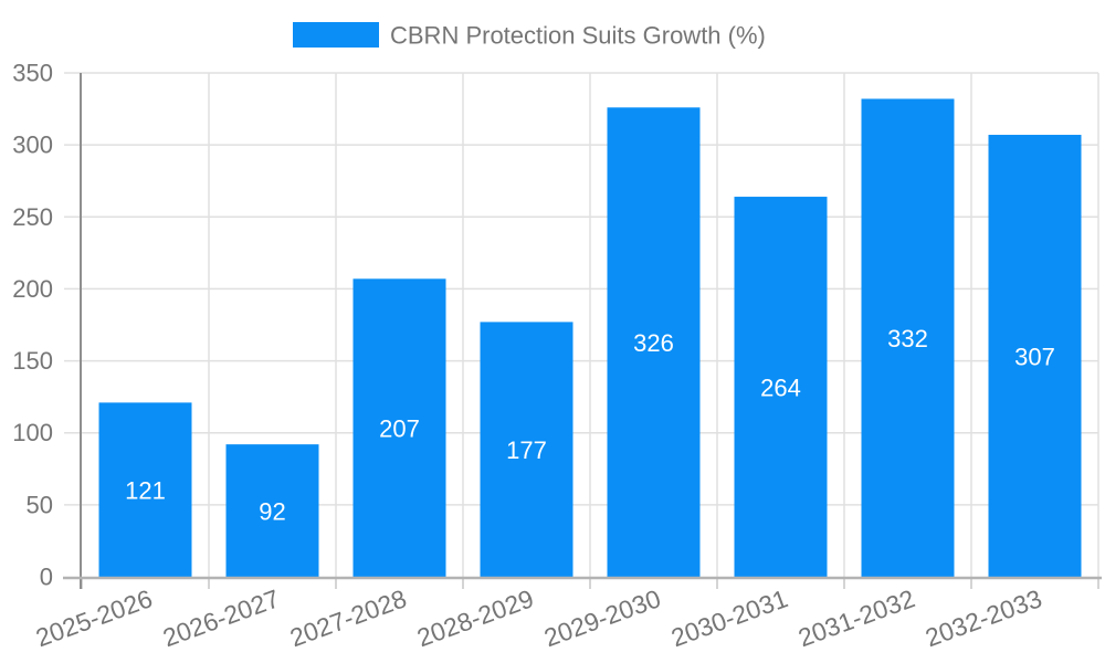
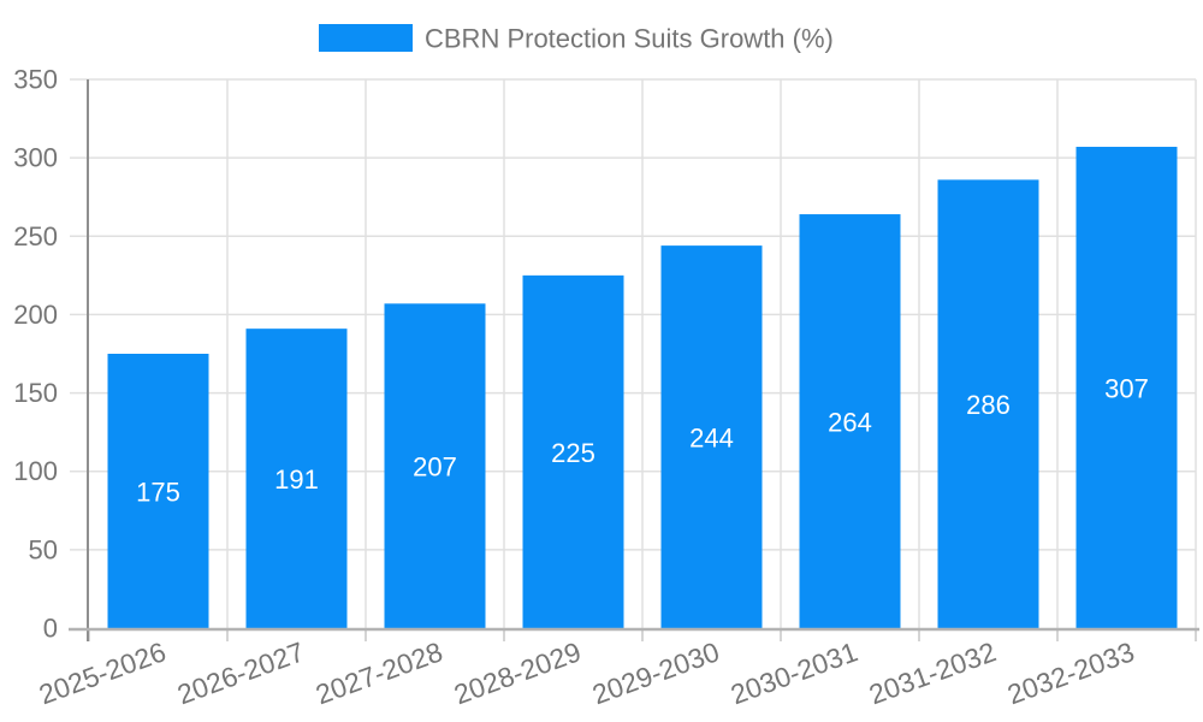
2025-2026: 121 -> 175
2026-2027: 92 -> 191
2028-2029: 177 -> 225
2029-2030: 326 -> 244
2031-2032: 332 -> 286
